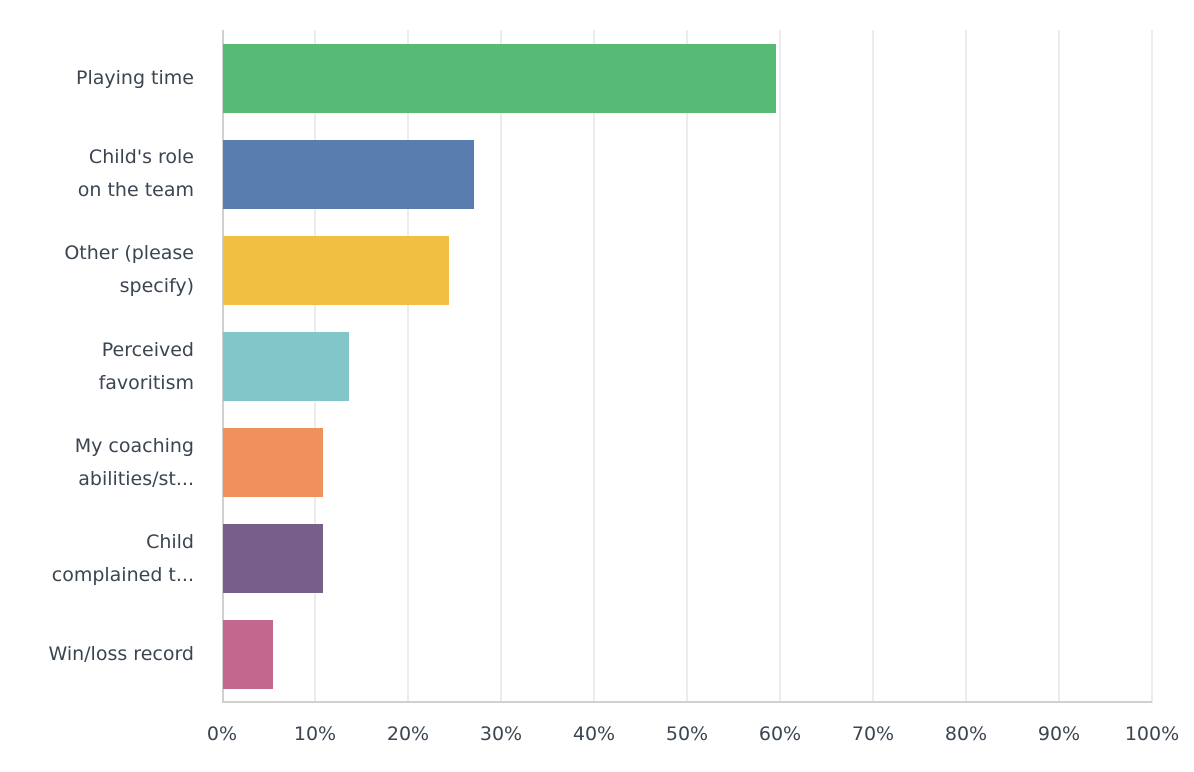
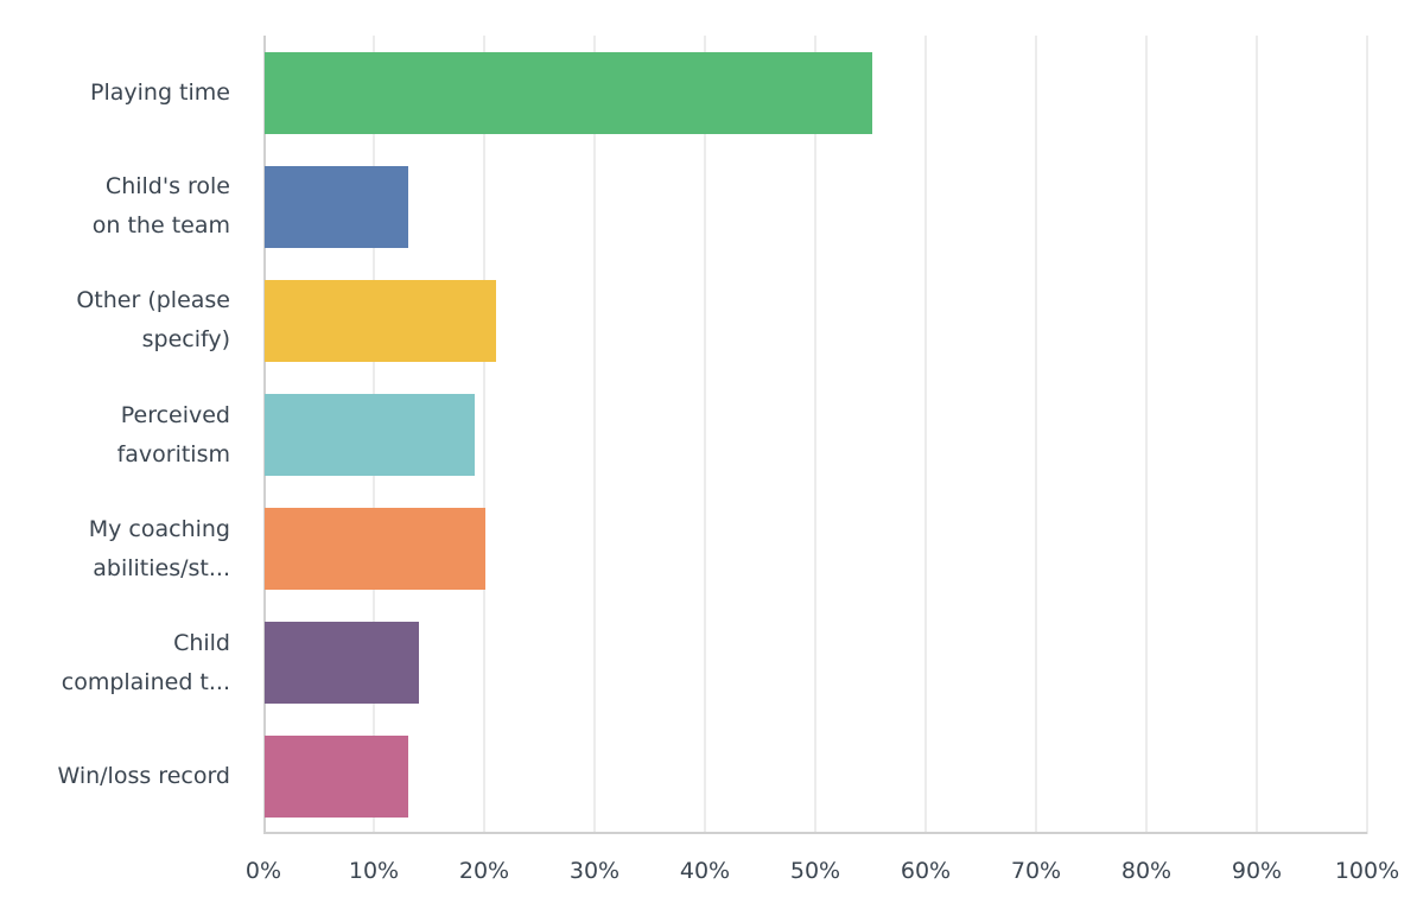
Playing time: 60% -> 55%
Child's role on the team: 27% -> 13%
Other (please specify): 24% -> 21%
Perceived favoritism: 14% -> 19%
My coaching abilities/st...: 11% -> 20%
Child complained t...: 11% -> 14%
Win/loss record: 5% -> 13%
